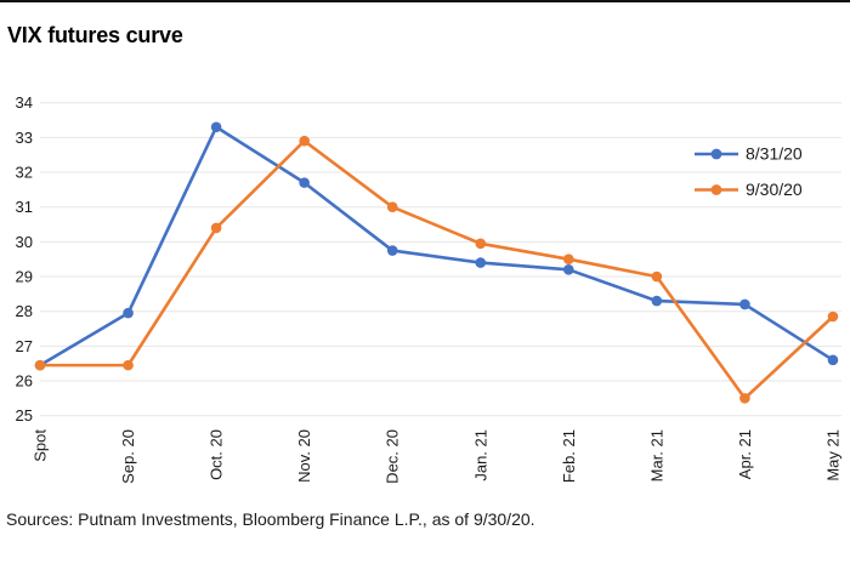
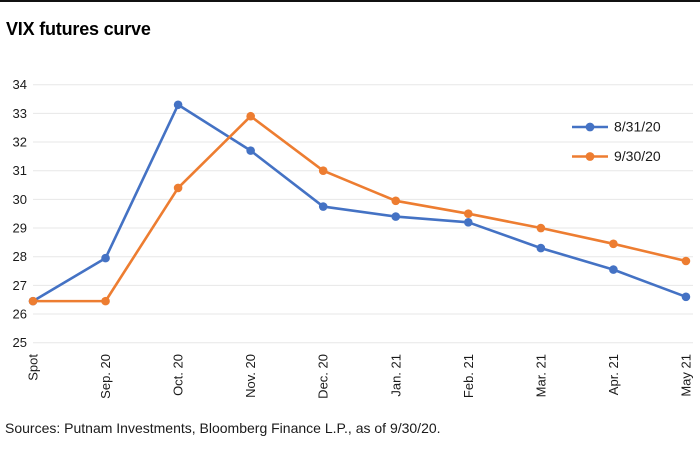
8/31/20/Apr. 21: 28.2 -> 27.6
9/30/20/Apr. 21: 25.5 -> 28.4
